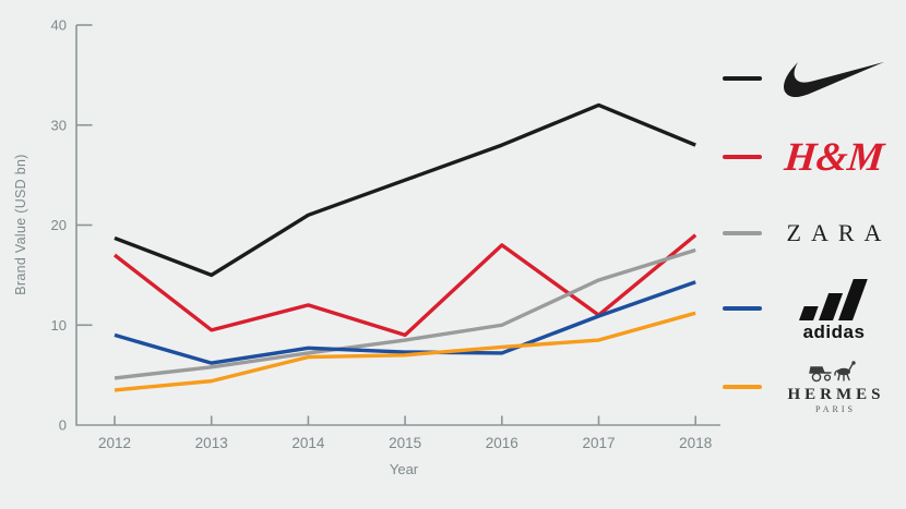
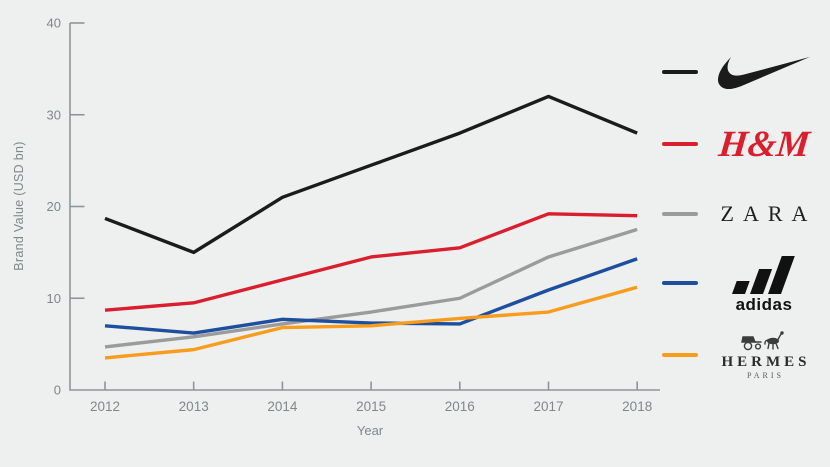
H&M/2012: 17 -> 9
adidas/2012: 9 -> 7
H&M/2015: 9 -> 14
H&M/2016: 18 -> 16
H&M/2017: 11 -> 19
